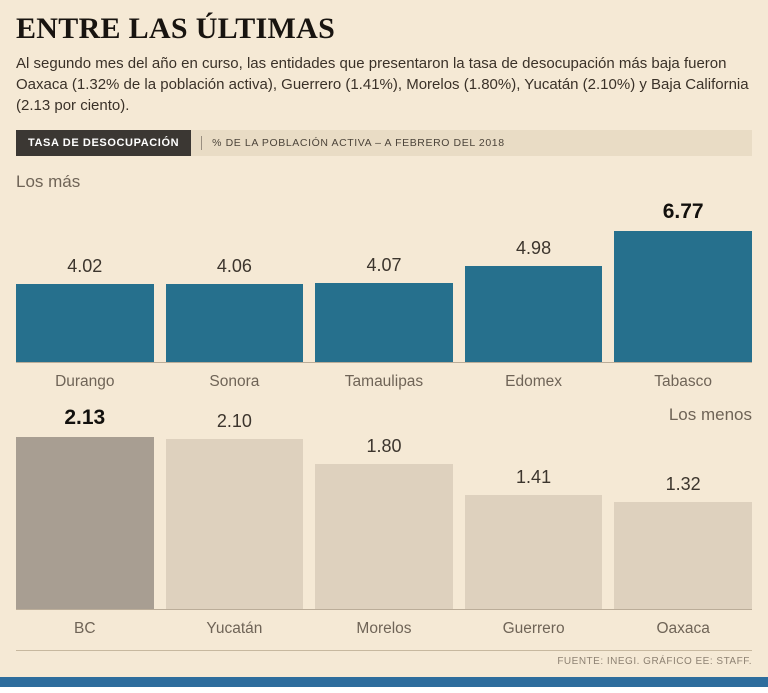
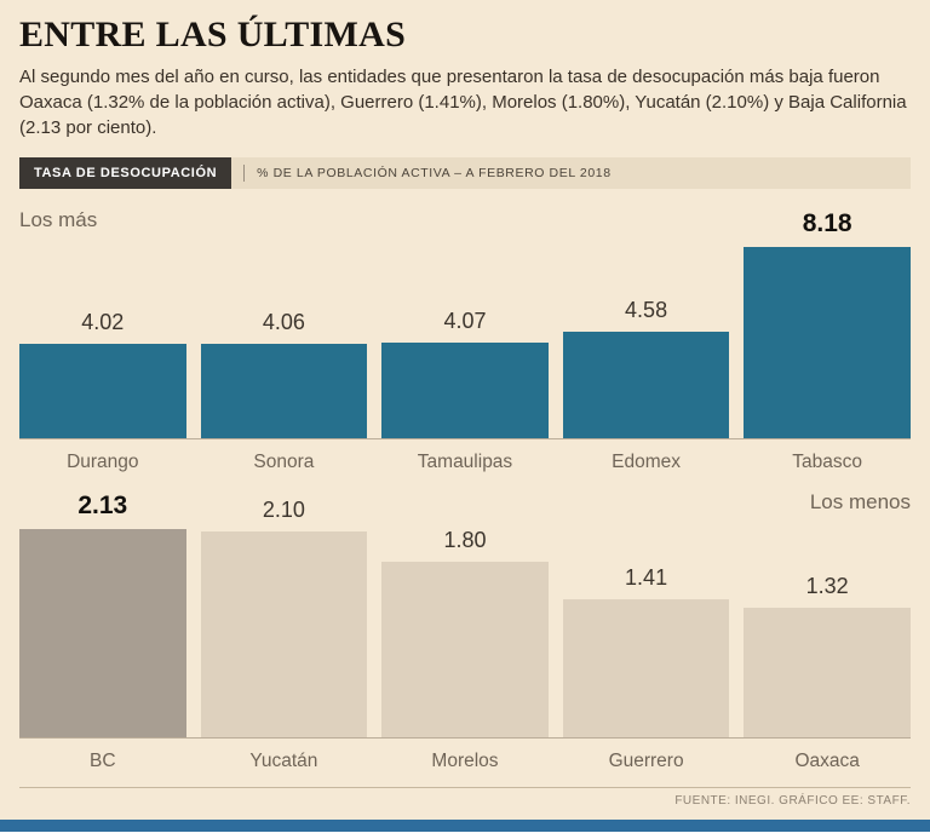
Los más/Edomex: 4.98 -> 4.58
Los más/Tabasco: 6.77 -> 8.18
